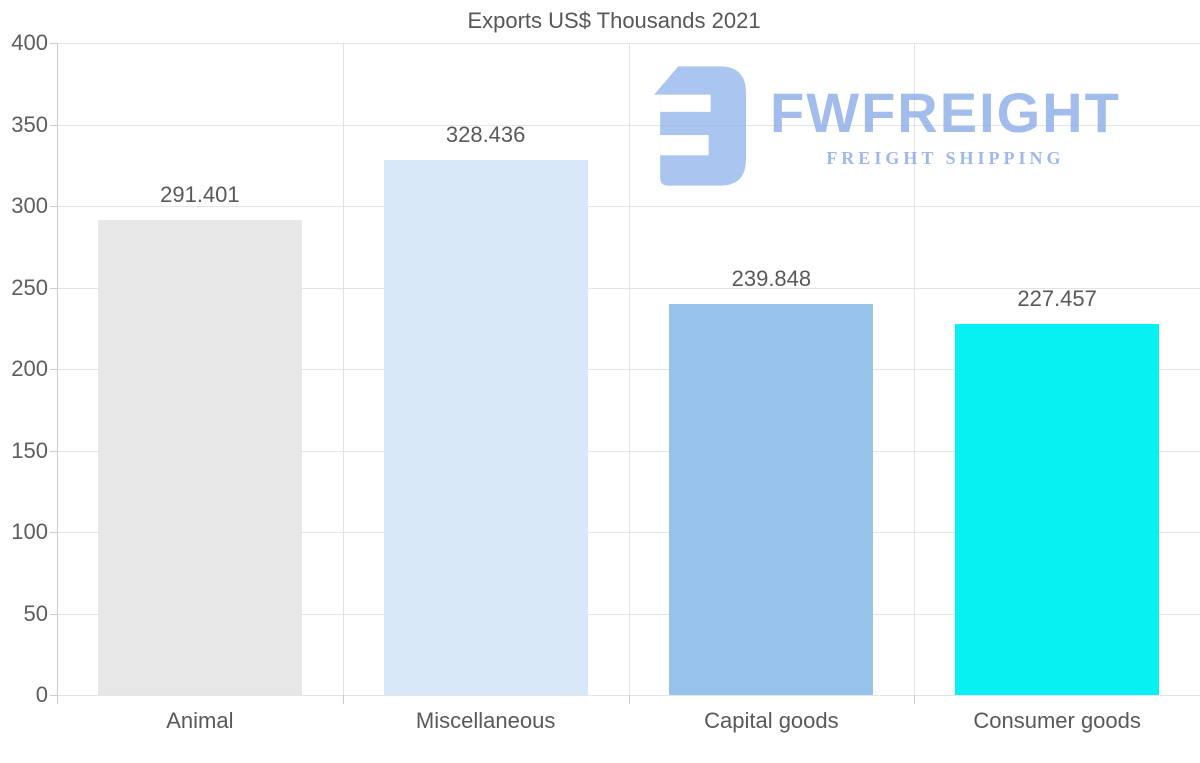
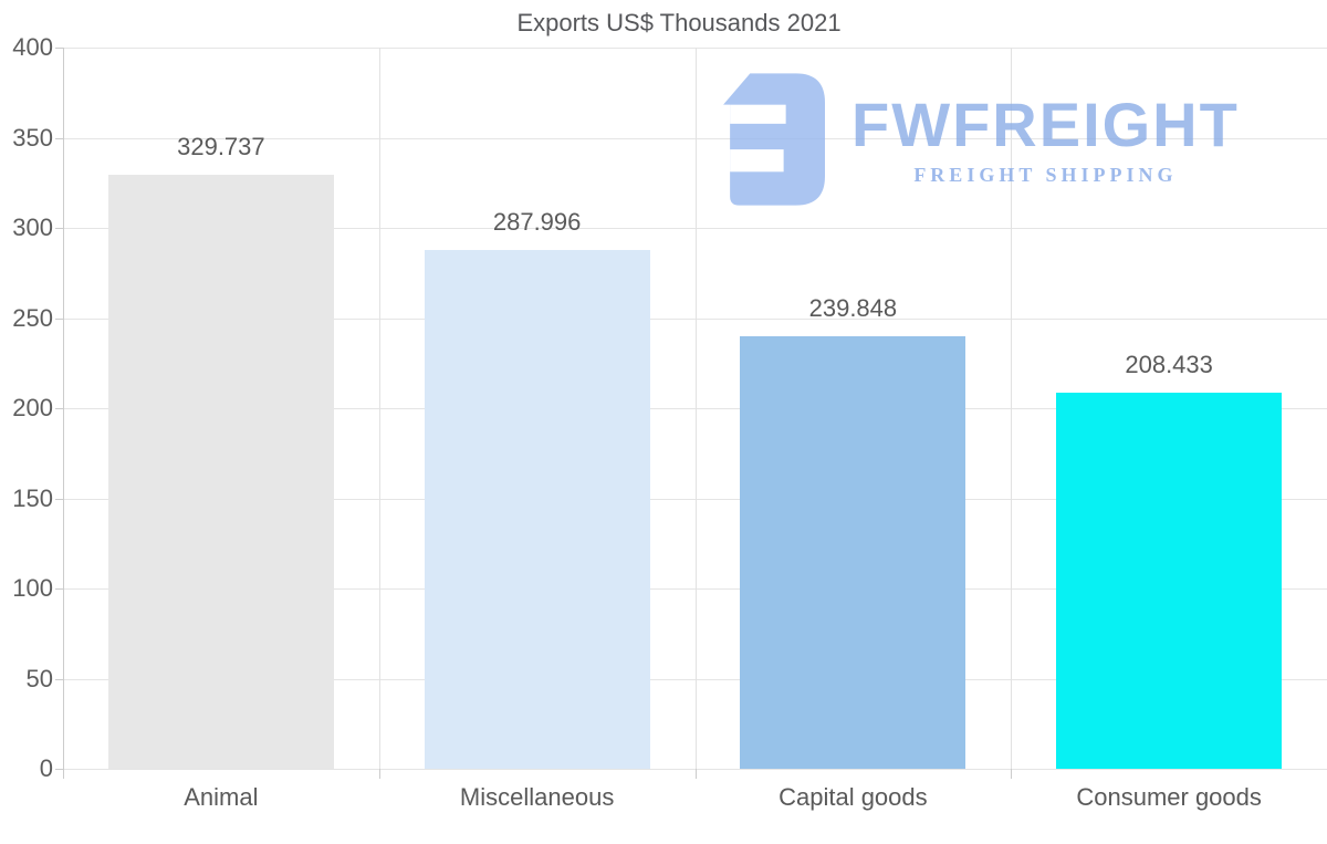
Animal: 291.401 -> 329.737
Miscellaneous: 328.436 -> 287.996
Consumer goods: 227.457 -> 208.433
